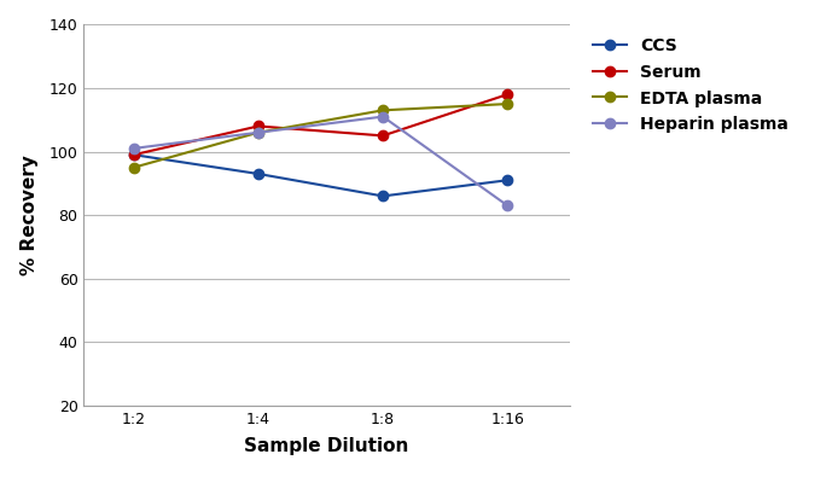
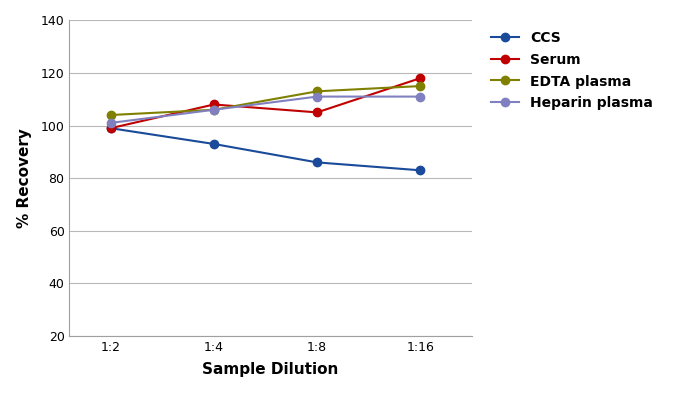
EDTA plasma/1:2: 95 -> 104
CCS/1:16: 91 -> 83
Heparin plasma/1:16: 83 -> 111
